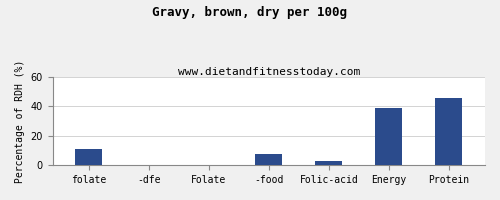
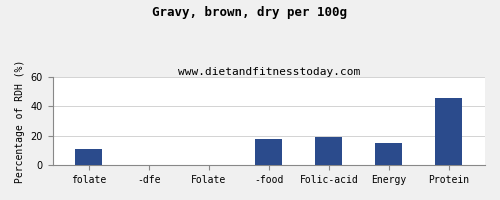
-food: 8 -> 18
Folic-acid: 3 -> 19
Energy: 39 -> 15
